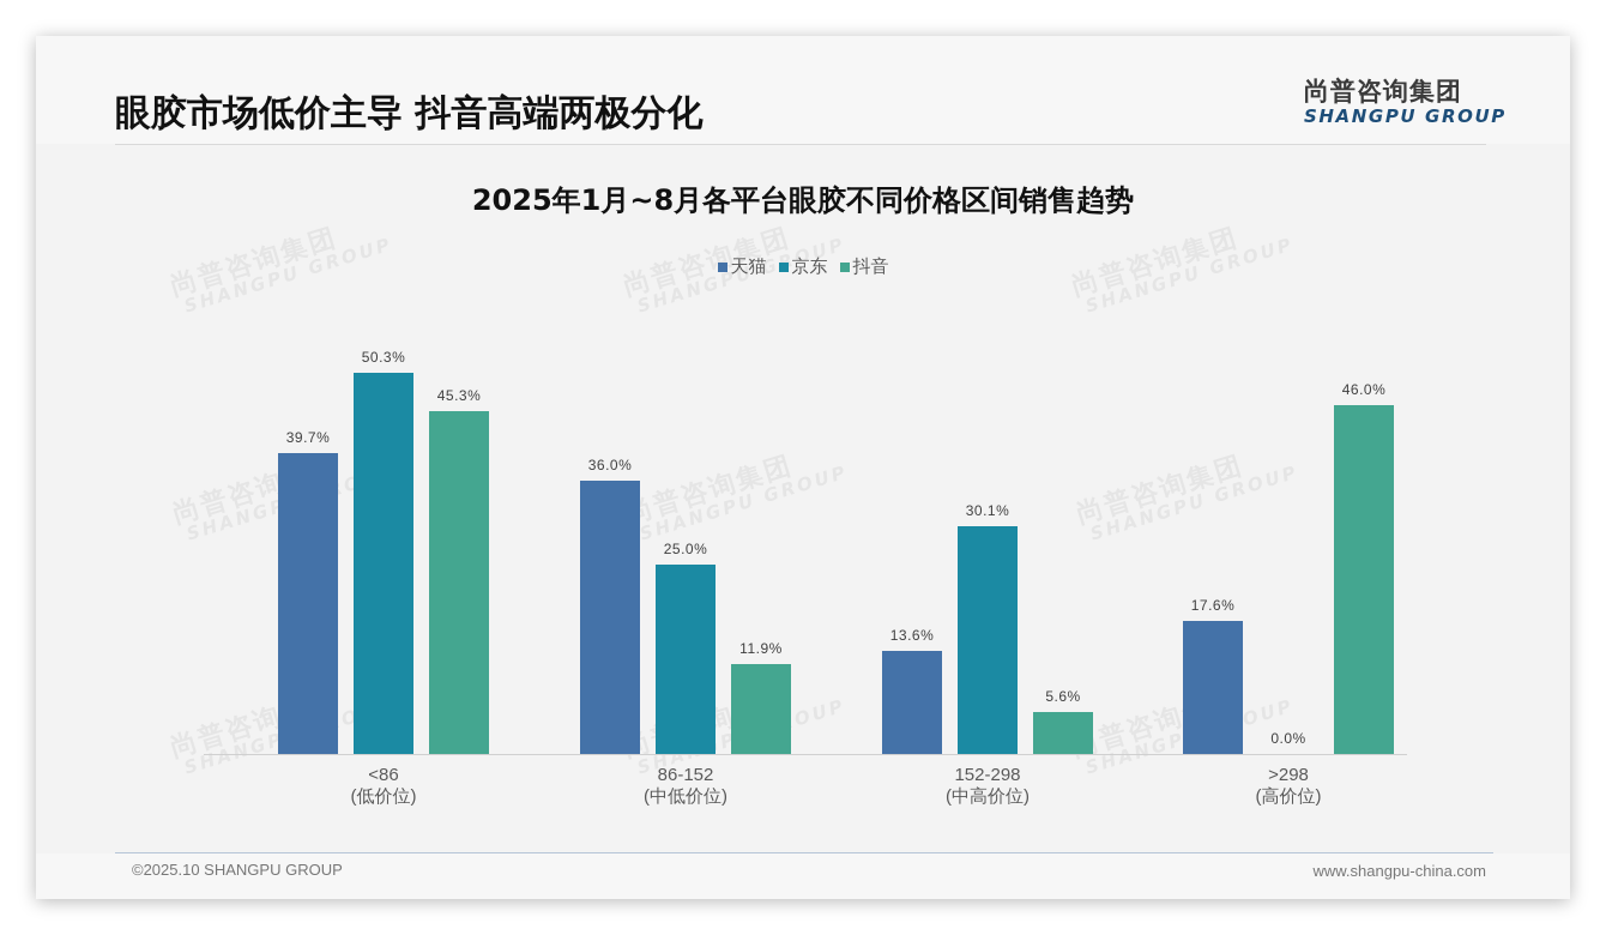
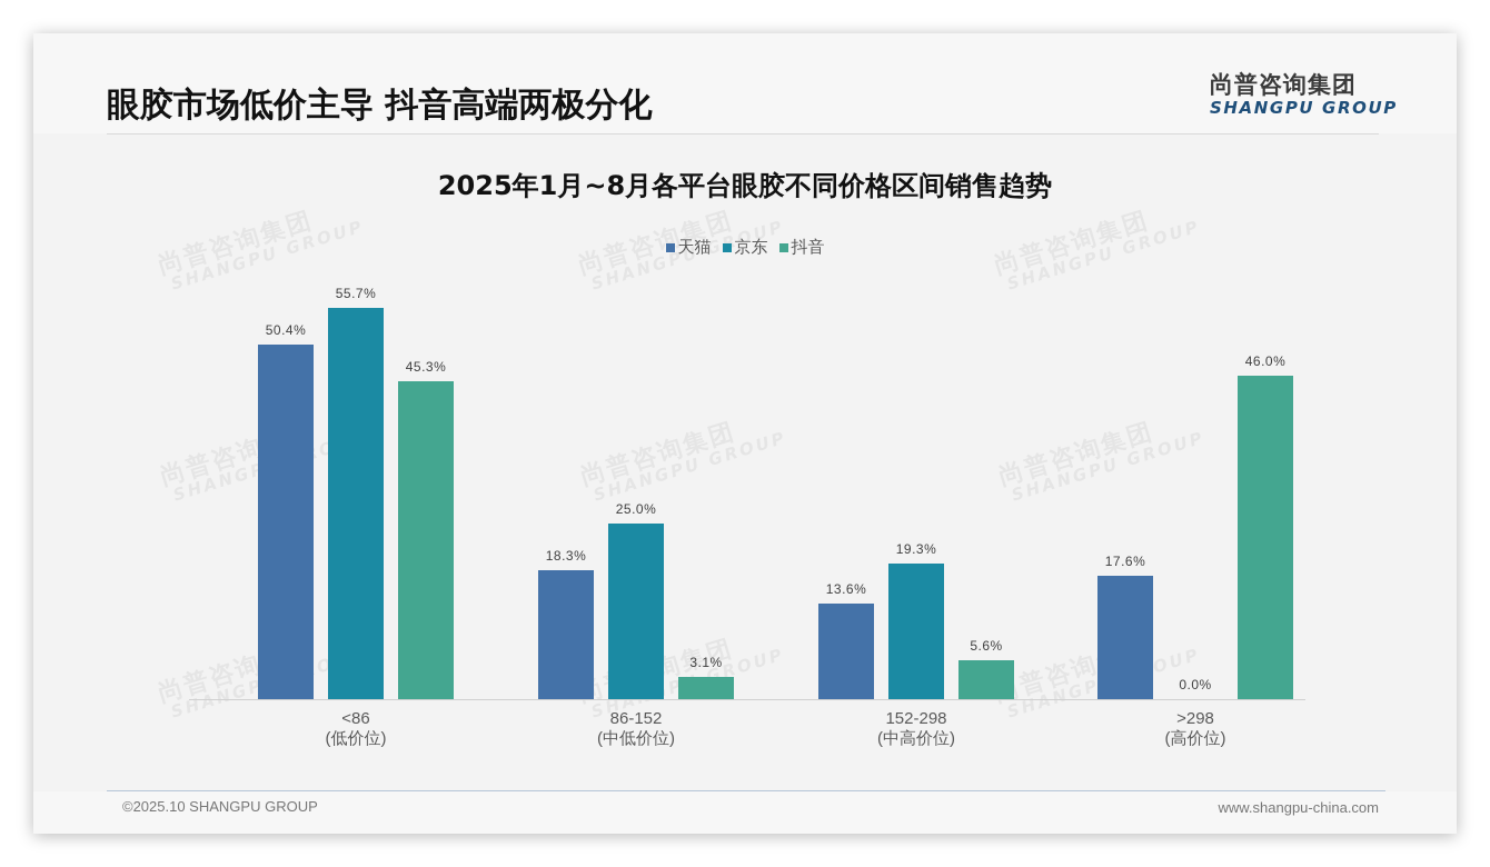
天猫/<86 (低价位): 39.7% -> 50.4%
京东/<86 (低价位): 50.3% -> 55.7%
天猫/86-152 (中低价位): 36.0% -> 18.3%
抖音/86-152 (中低价位): 11.9% -> 3.1%
京东/152-298 (中高价位): 30.1% -> 19.3%
